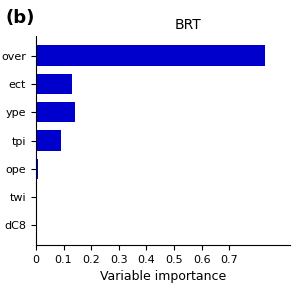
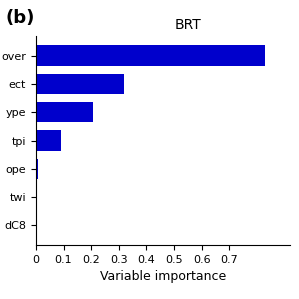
ect: 0.130 -> 0.320
ype: 0.140 -> 0.205
